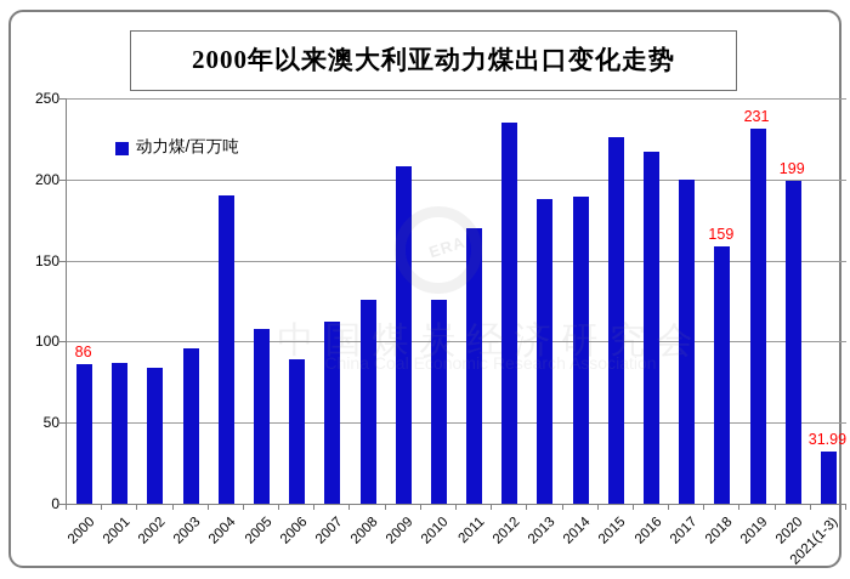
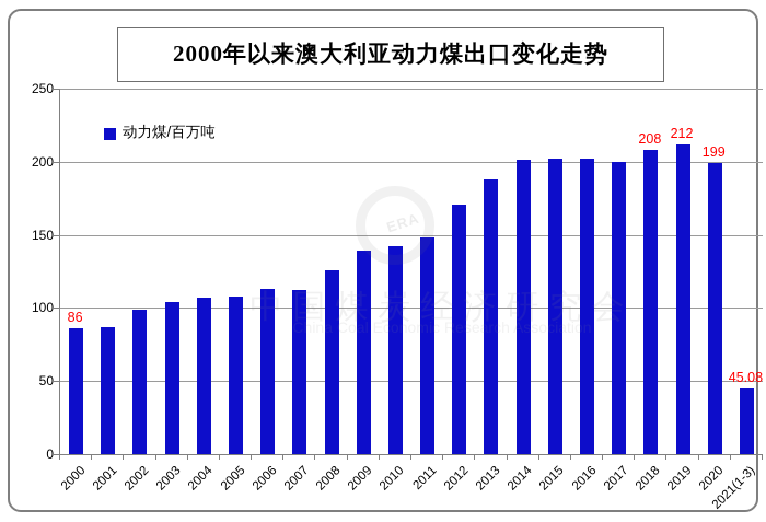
2002: 84 -> 99
2003: 96 -> 104
2004: 190 -> 107
2006: 89 -> 113
2009: 208 -> 139
2010: 126 -> 142
2011: 170 -> 148
2012: 235 -> 171
2014: 189 -> 201
2015: 226 -> 202
2016: 217 -> 202
2018: 159 -> 208
2019: 231 -> 212
2021(1-3): 31.99 -> 45.08
